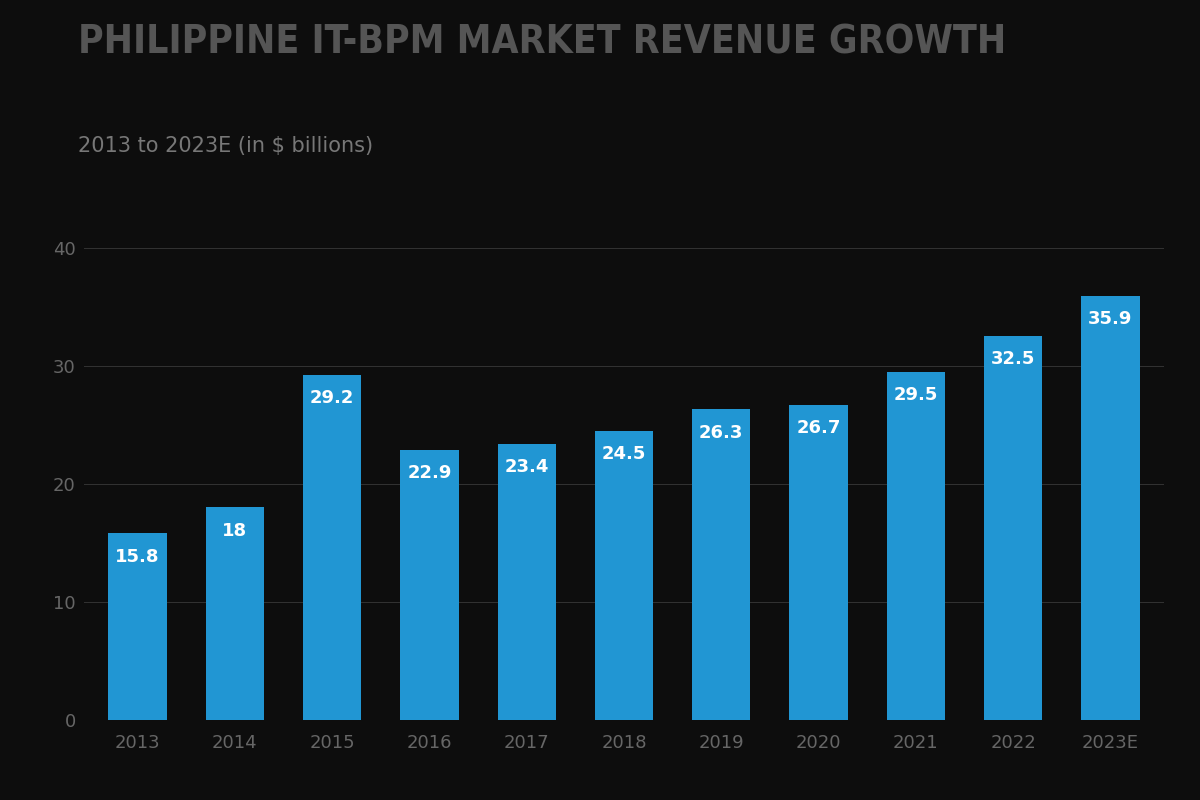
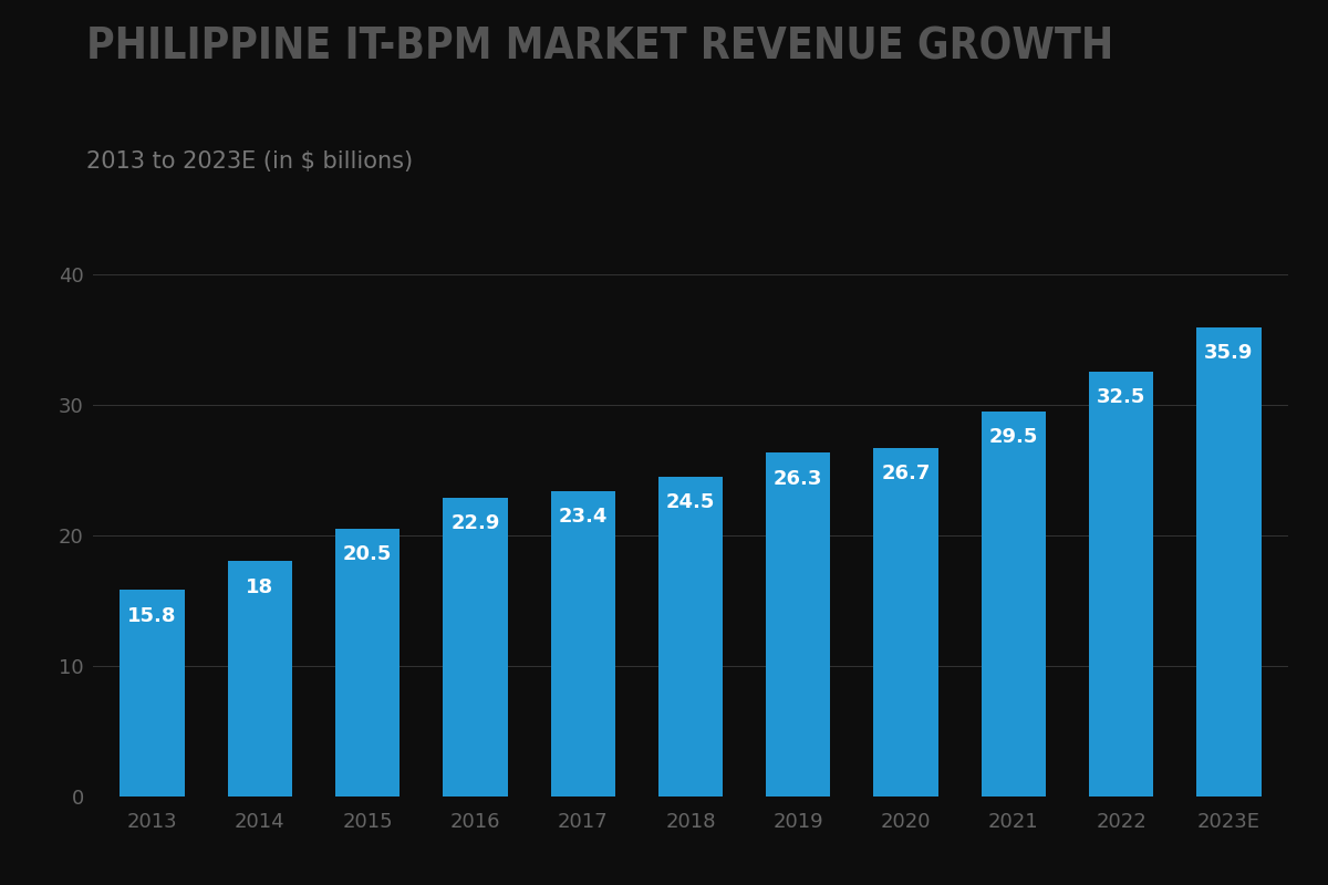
2015: 29.2 -> 20.5
